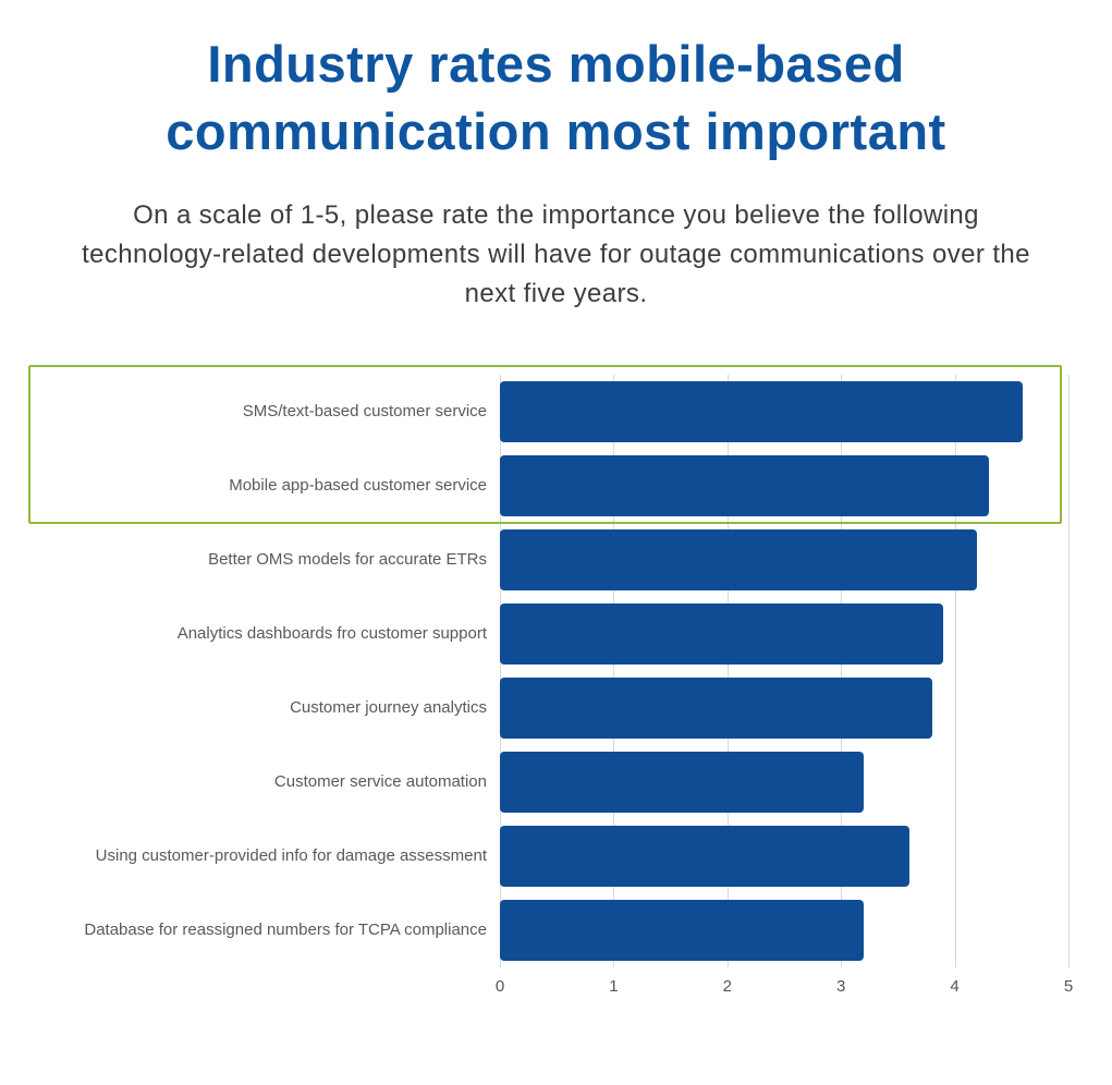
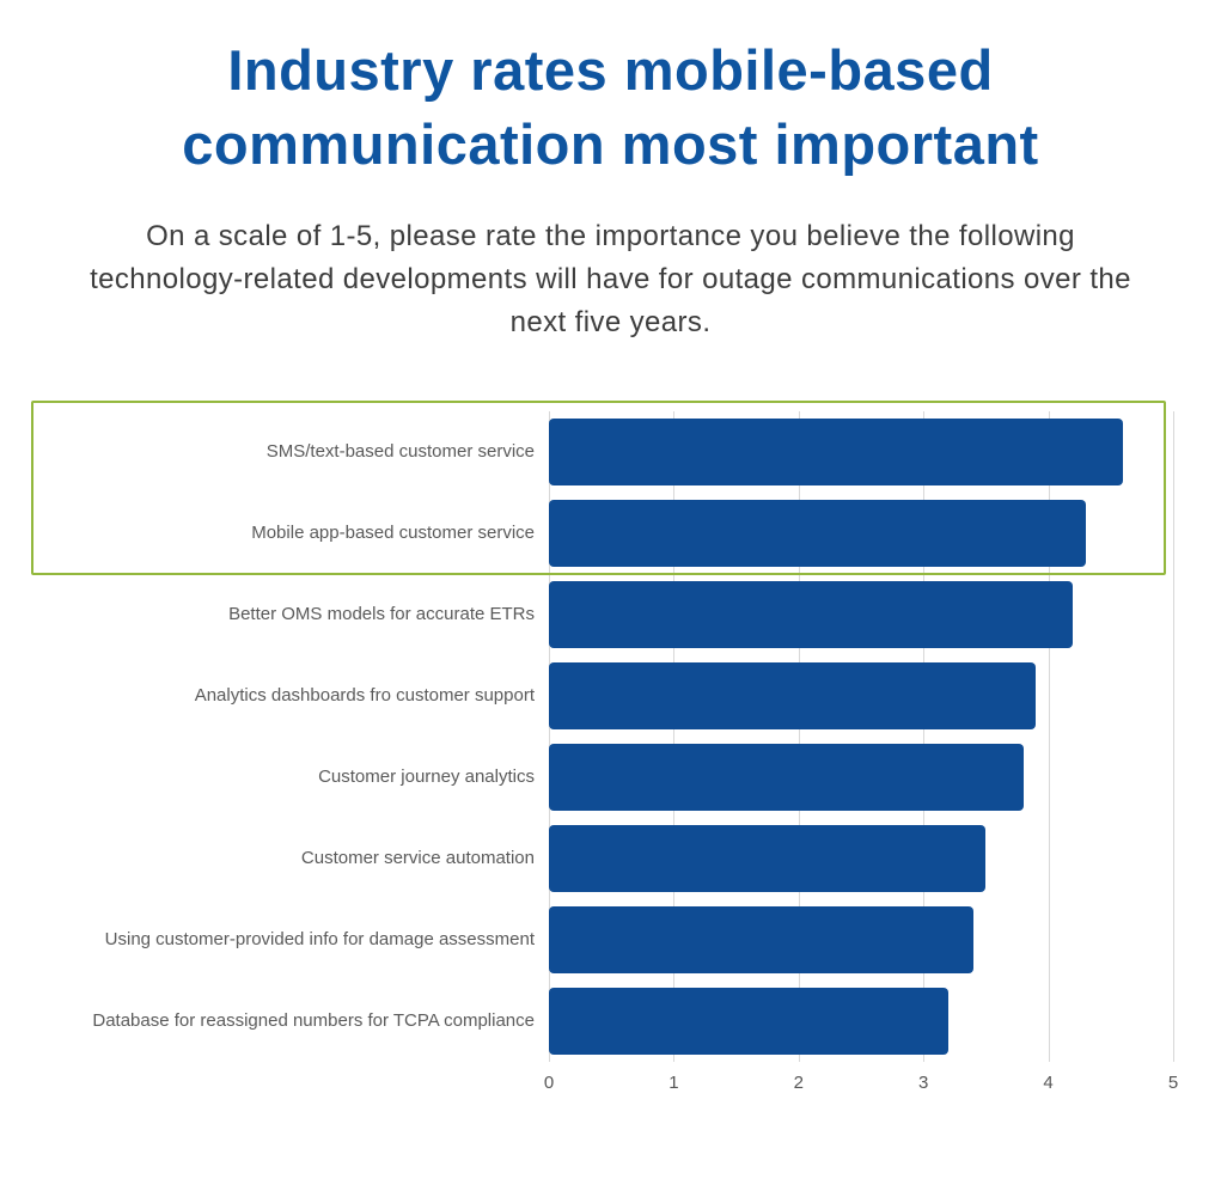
Customer service automation: 3.2 -> 3.5
Using customer-provided info for damage assessment: 3.6 -> 3.4
